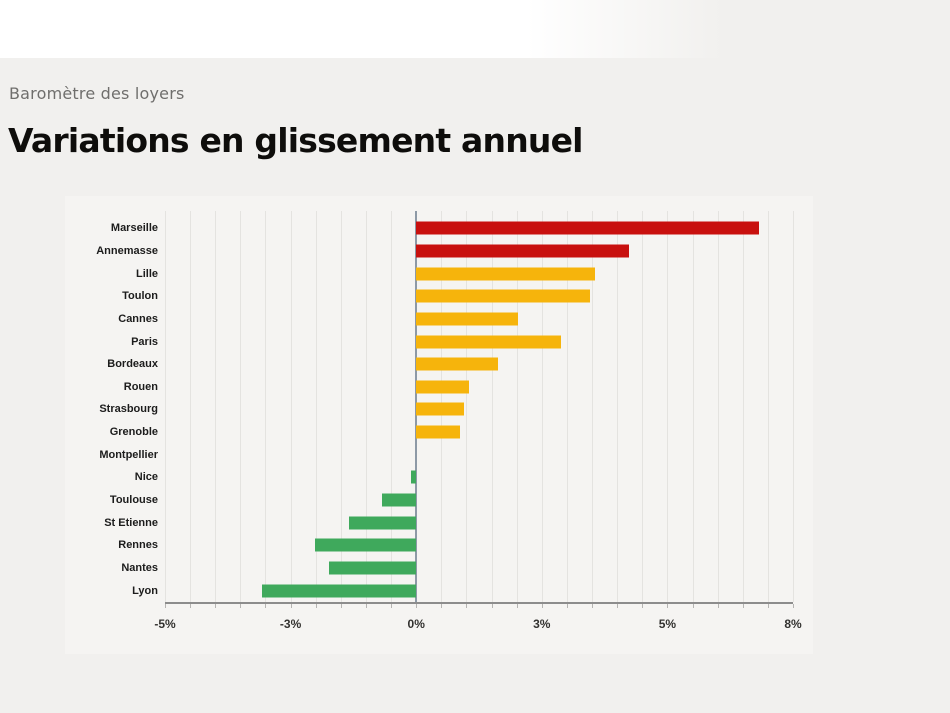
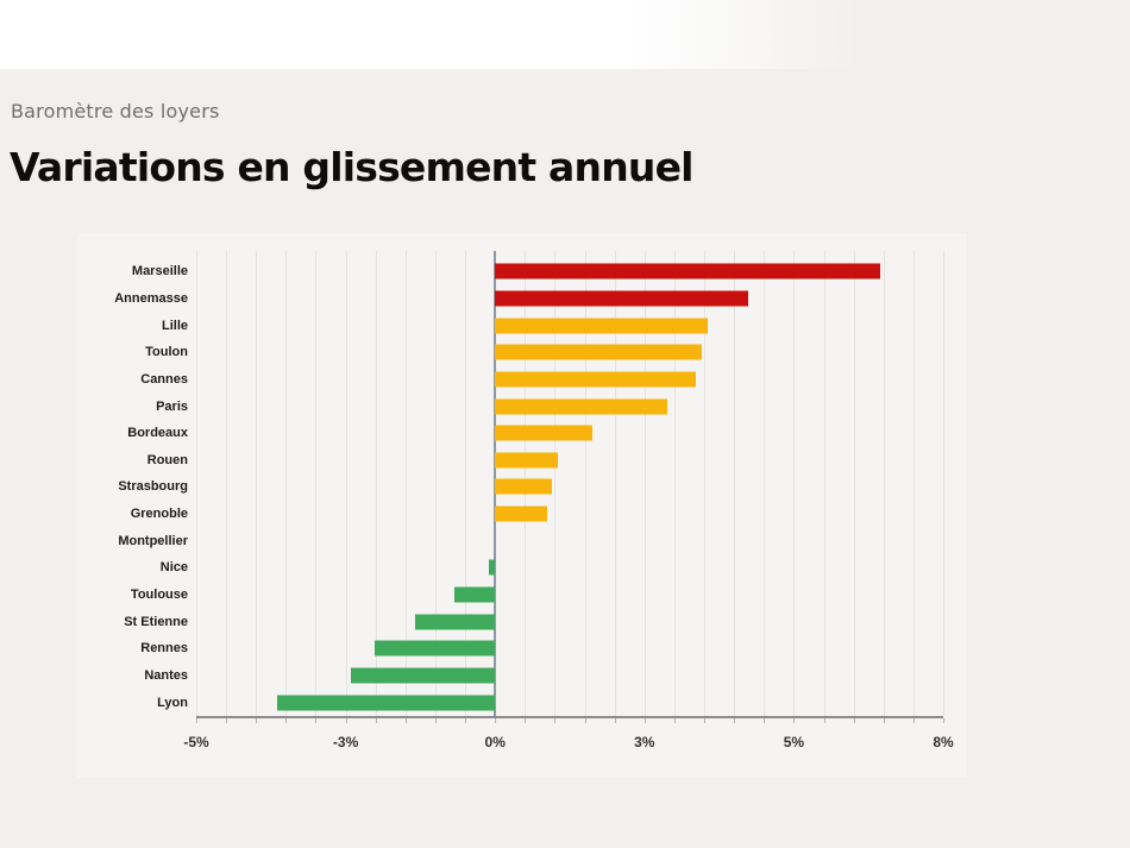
Marseille: 7.1% -> 6.7%
Cannes: 2.1% -> 3.5%
Nantes: -1.8% -> -2.5%
Lyon: -3.2% -> -3.8%
